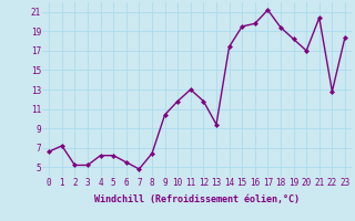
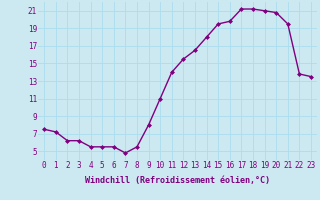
0: 6.6 -> 7.5
2: 5.2 -> 6.2
3: 5.2 -> 6.2
4: 6.2 -> 5.5
5: 6.2 -> 5.5
8: 6.4 -> 5.5
9: 10.4 -> 8.0
10: 11.8 -> 11.0
11: 13.0 -> 14.0
12: 11.8 -> 15.5
13: 9.4 -> 16.5
14: 17.4 -> 18.0
18: 19.4 -> 21.2
19: 18.2 -> 21.0
20: 17.0 -> 20.8
21: 20.4 -> 19.5
22: 12.8 -> 13.8
23: 18.4 -> 13.5
